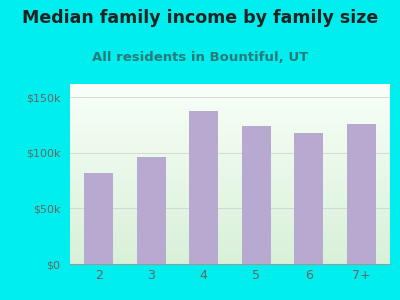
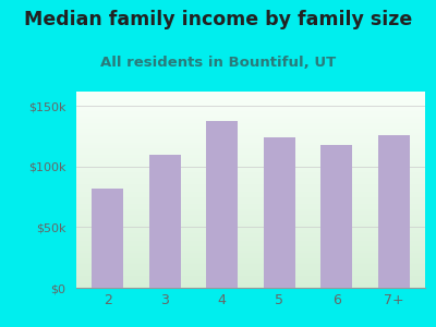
3: $96k -> $110k
